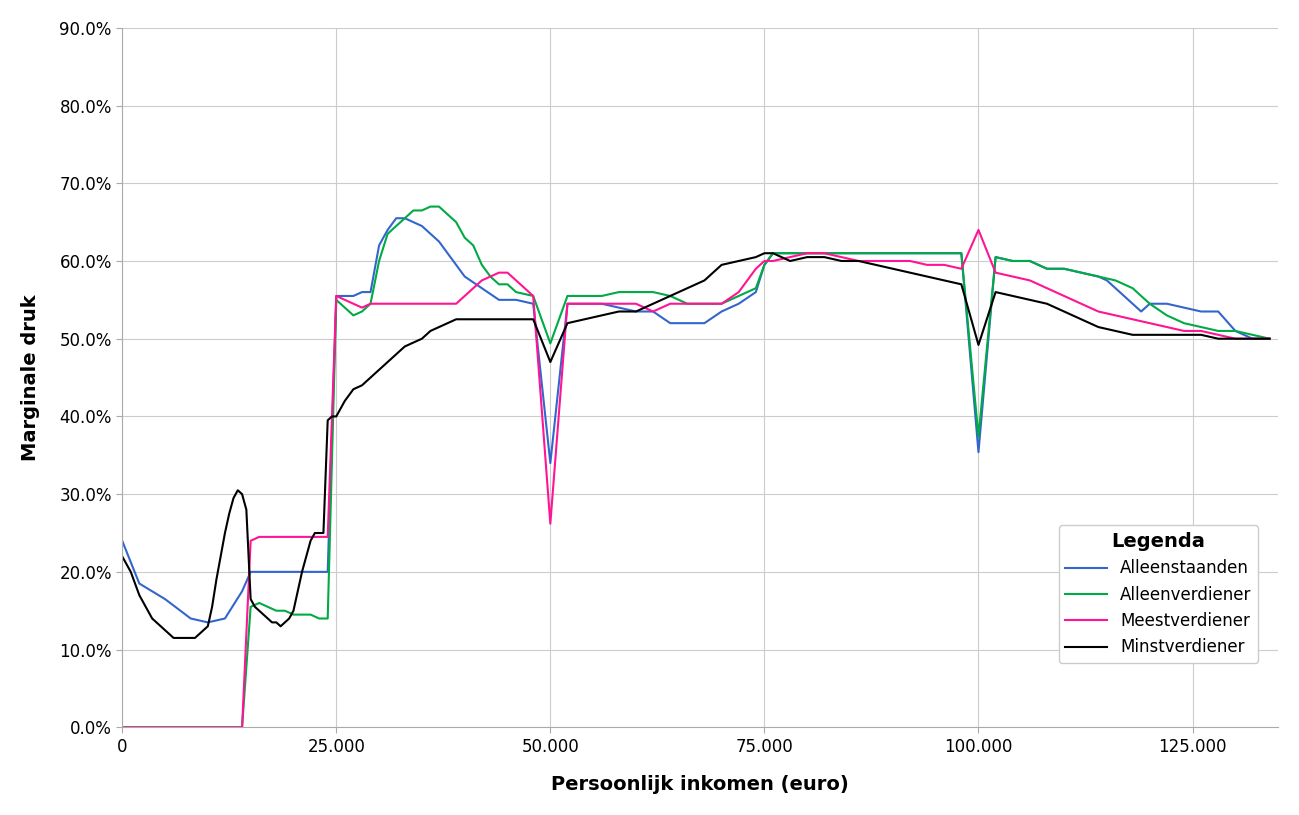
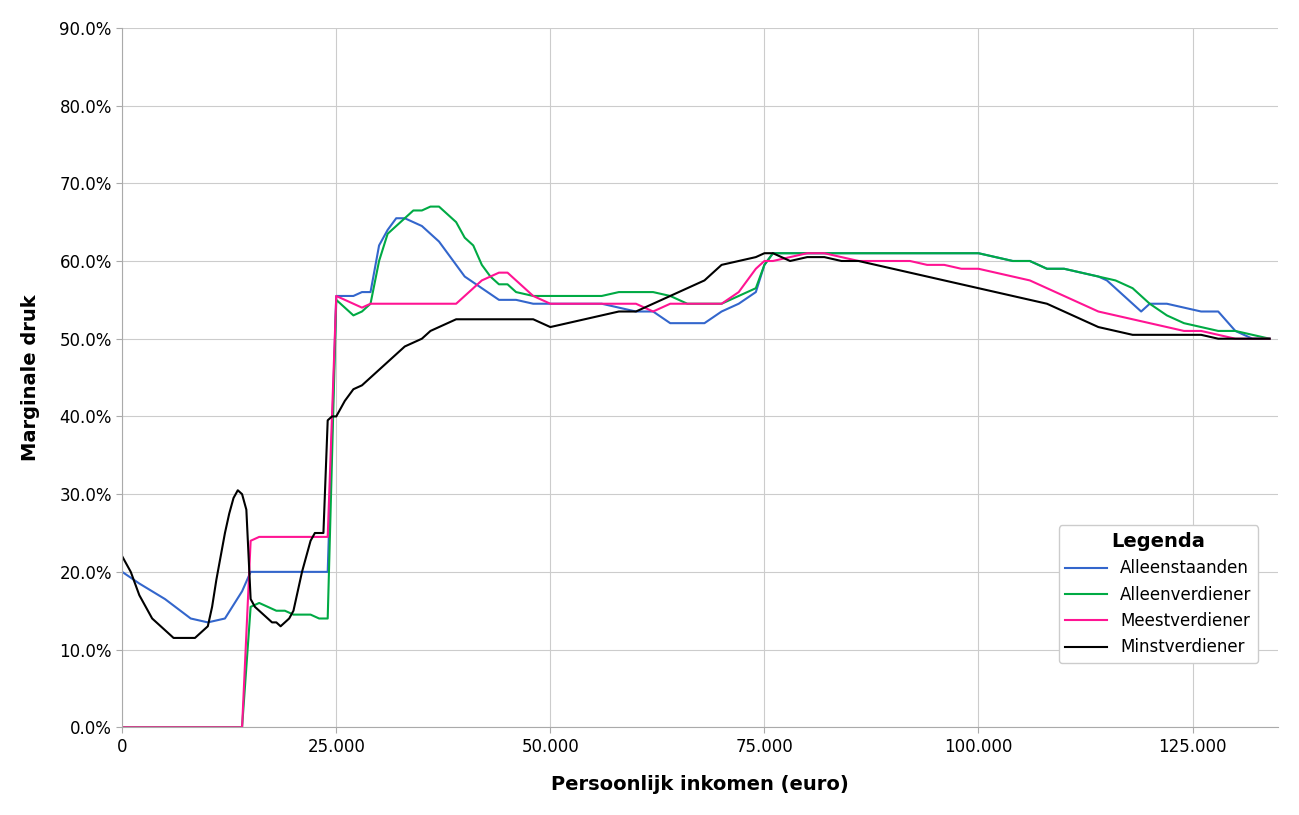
Alleenstaanden/0: 24.0% -> 20.0%
Alleenstaanden/50.000: 34.0% -> 54.5%
Alleenverdiener/50.000: 49.4% -> 55.5%
Meestverdiener/50.000: 26.2% -> 54.5%
Minstverdiener/50.000: 47.0% -> 51.5%
Alleenstaanden/100.000: 35.4% -> 61.0%
Alleenverdiener/100.000: 37.4% -> 61.0%
Meestverdiener/100.000: 64.0% -> 59.0%
Minstverdiener/100.000: 49.2% -> 56.5%
